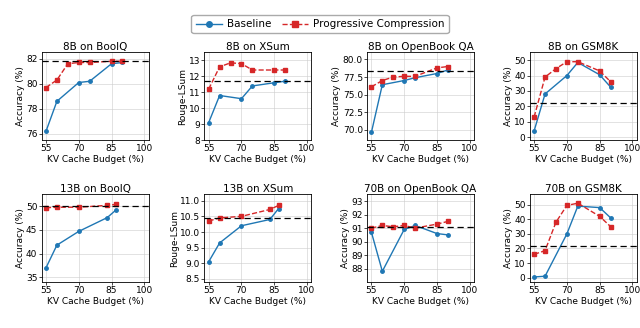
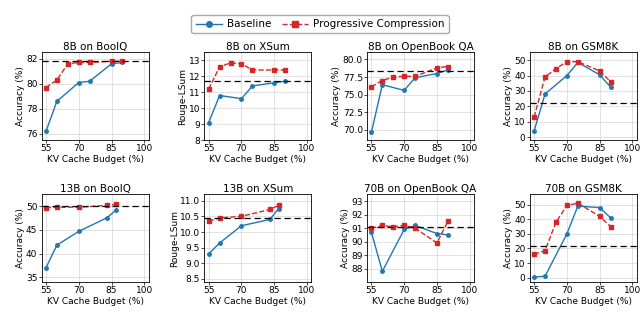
8B on OpenBook QA/Baseline/70: 77.0 -> 75.6
13B on XSum/Baseline/55: 9.05 -> 9.30
70B on OpenBook QA/Progressive Compression/85: 91.3 -> 89.9
